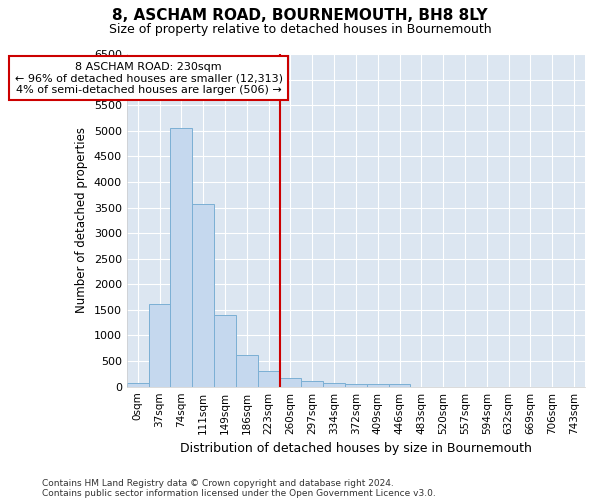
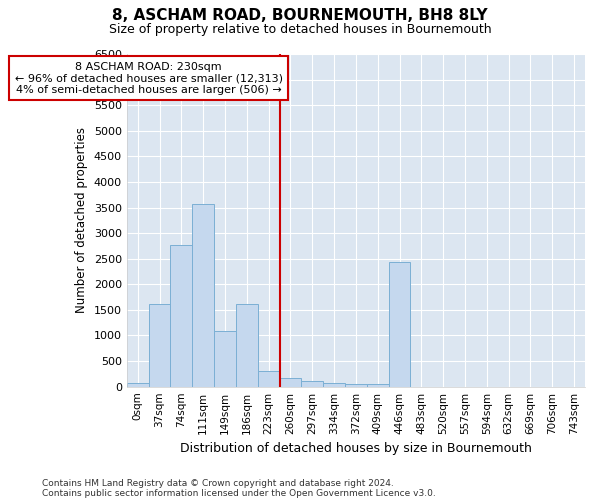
74sqm: 5050 -> 2760
149sqm: 1400 -> 1080
186sqm: 620 -> 1620
446sqm: 40 -> 2440
